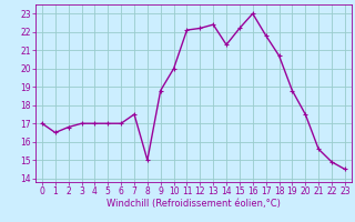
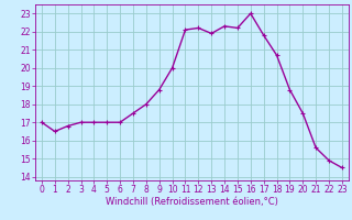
8: 15.0 -> 18.0
13: 22.4 -> 21.9
14: 21.3 -> 22.3
